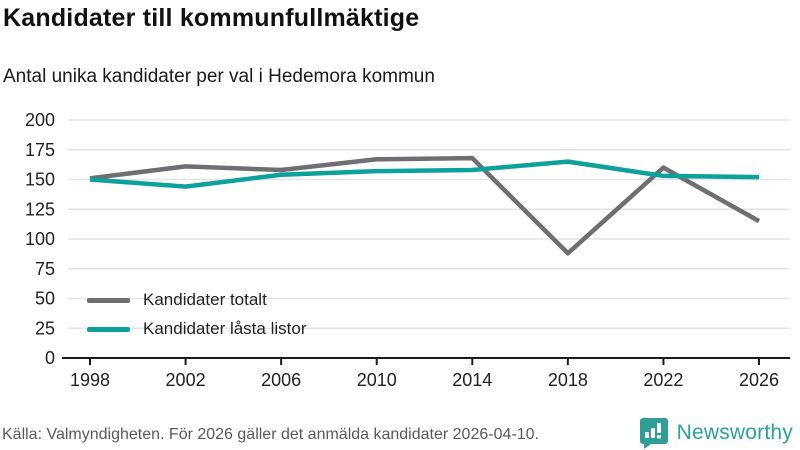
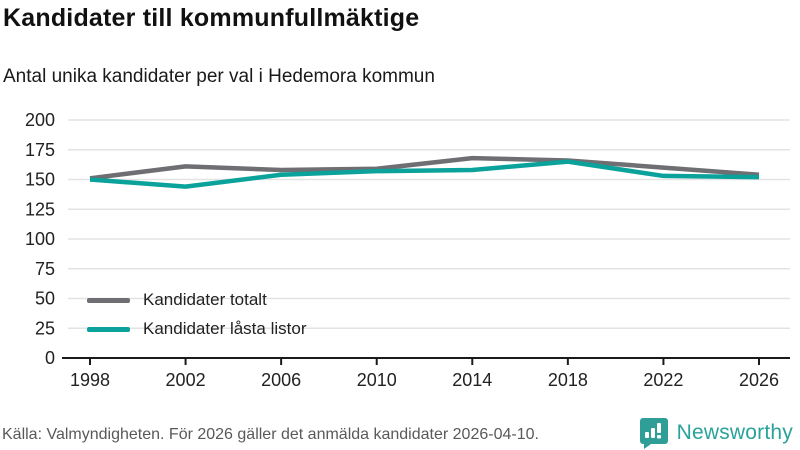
Kandidater totalt/2010: 167 -> 159
Kandidater totalt/2018: 88 -> 166
Kandidater totalt/2026: 115 -> 154
